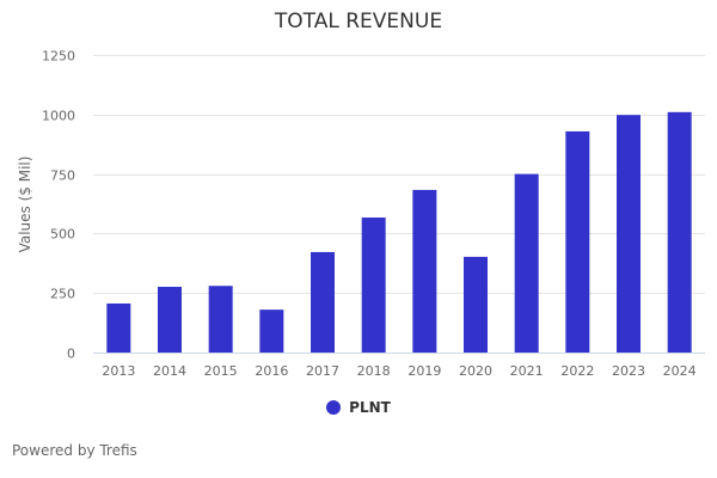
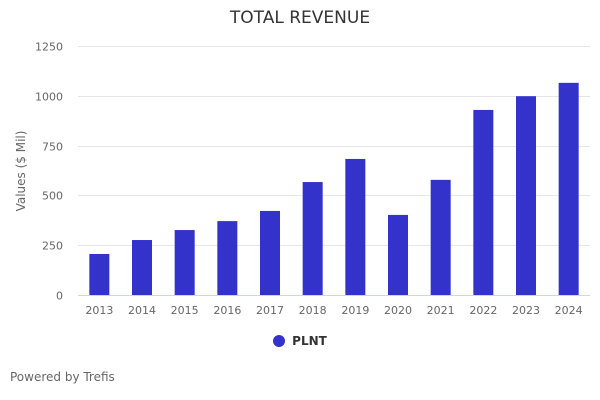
2015: 280 -> 330
2016: 180 -> 370
2021: 750 -> 580
2024: 1010 -> 1060
